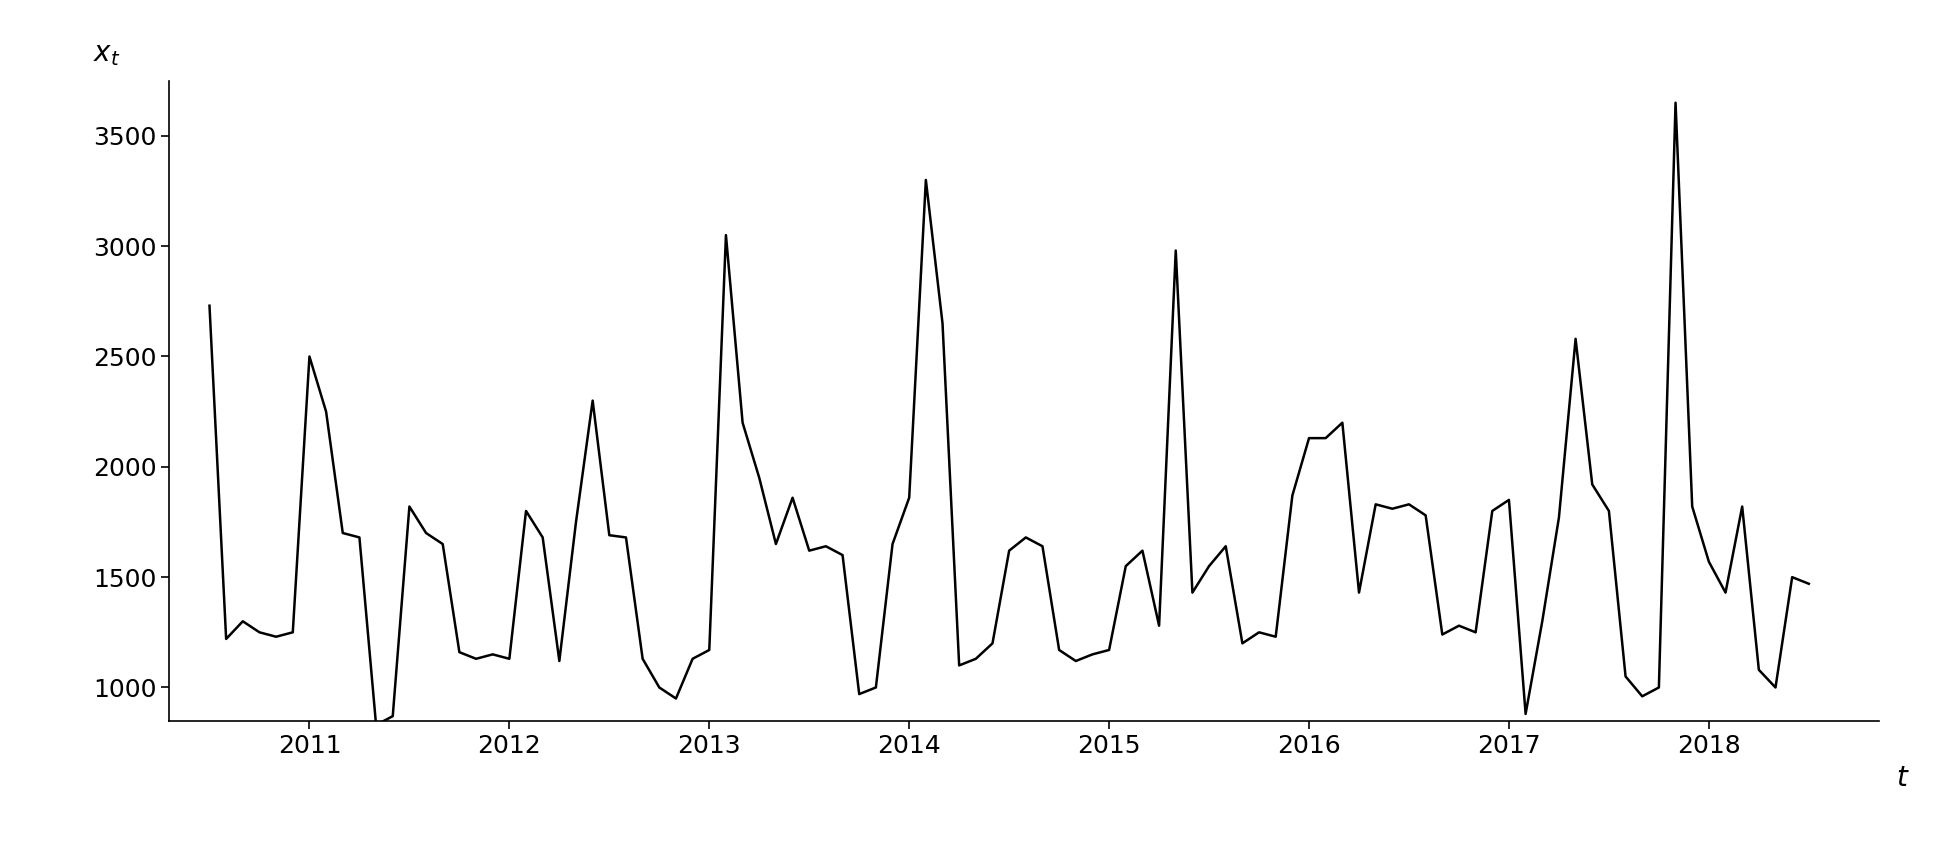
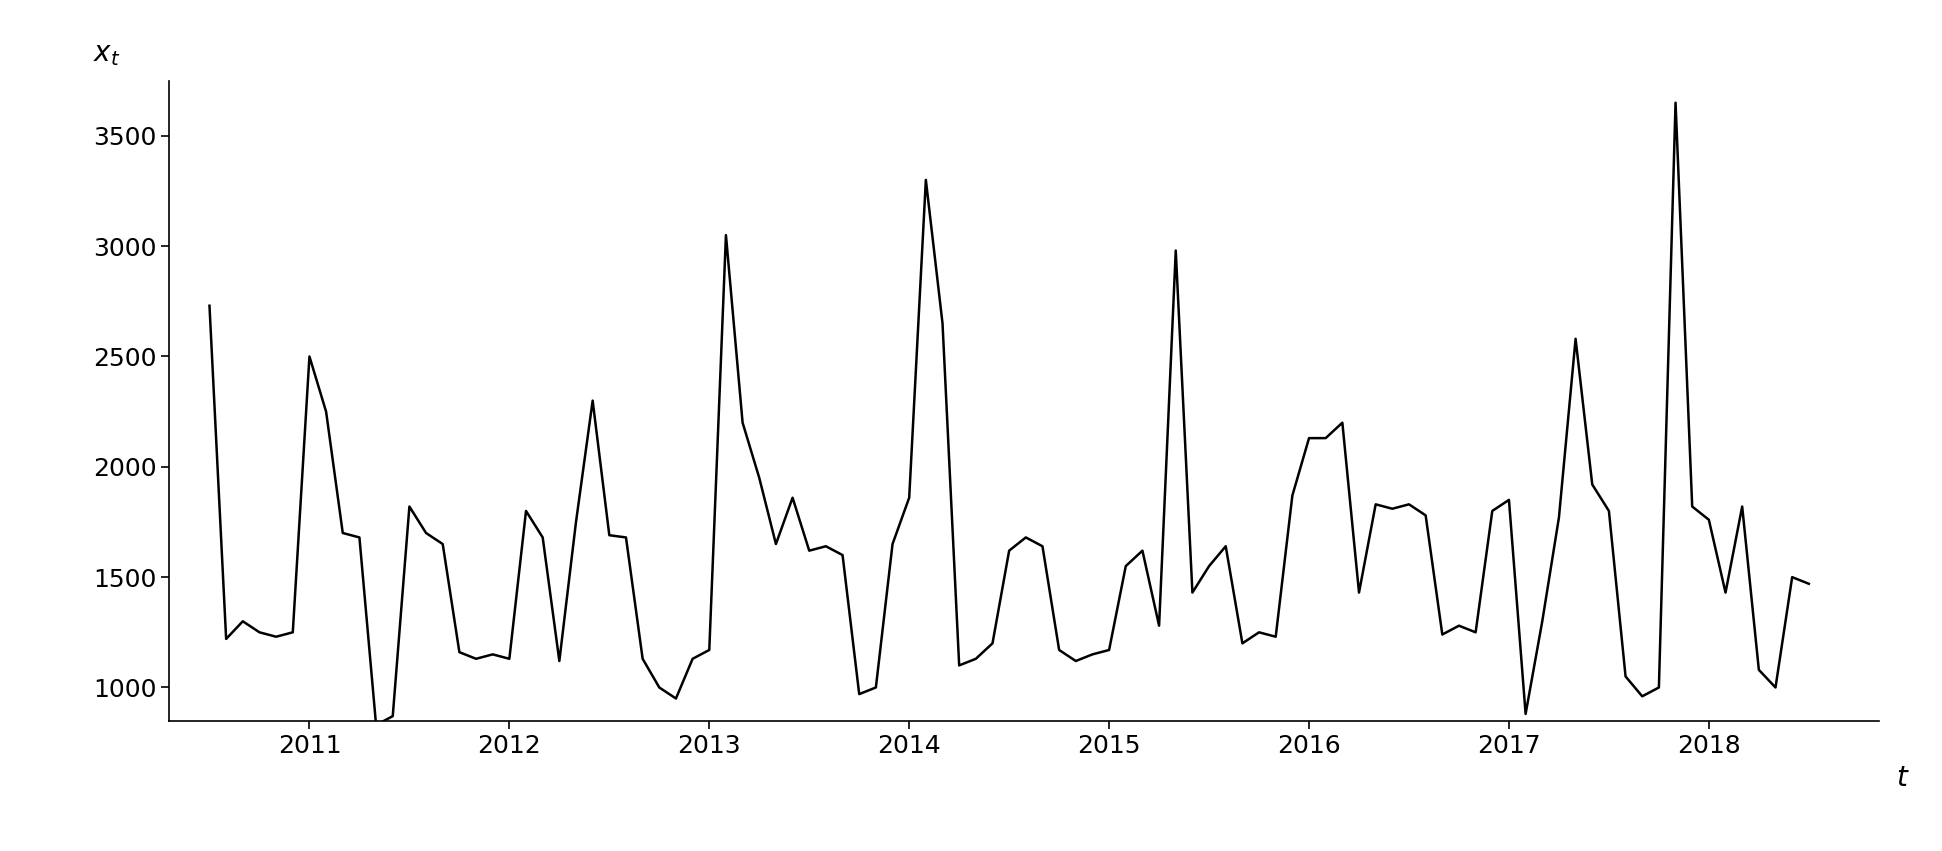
2018: 1570 -> 1760
